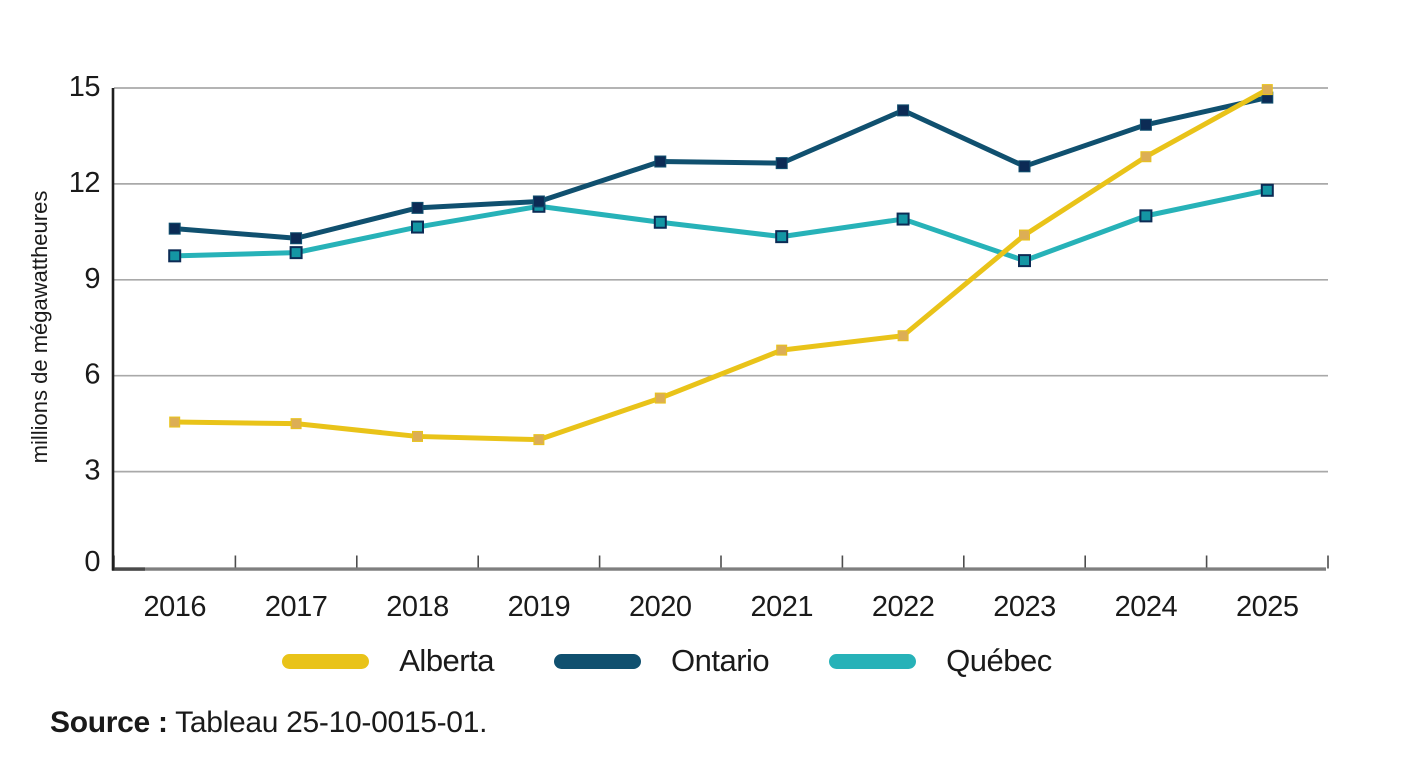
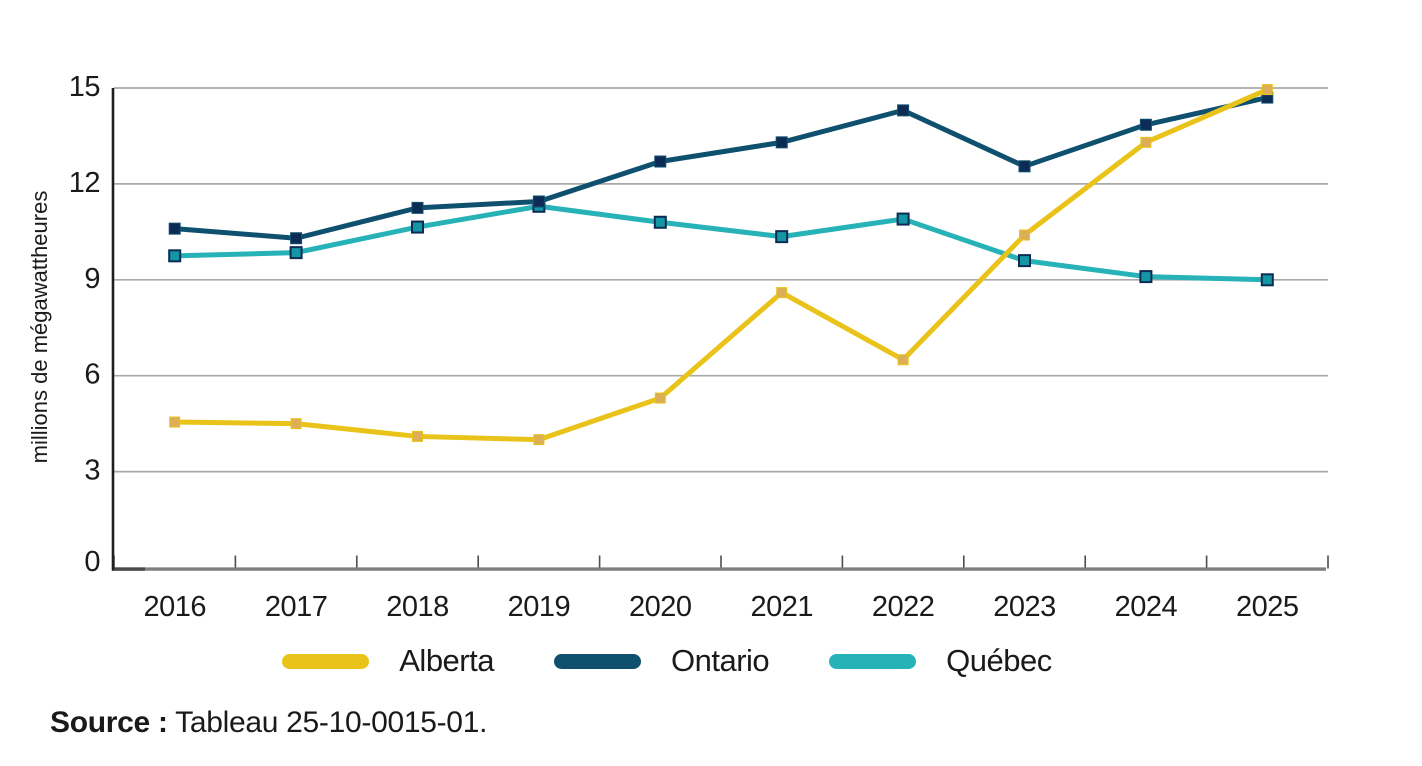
Alberta/2021: 6.8 -> 8.6
Ontario/2021: 12.7 -> 13.3
Alberta/2022: 7.2 -> 6.5
Alberta/2024: 12.8 -> 13.3
Québec/2024: 11.0 -> 9.1
Québec/2025: 11.8 -> 9.0
